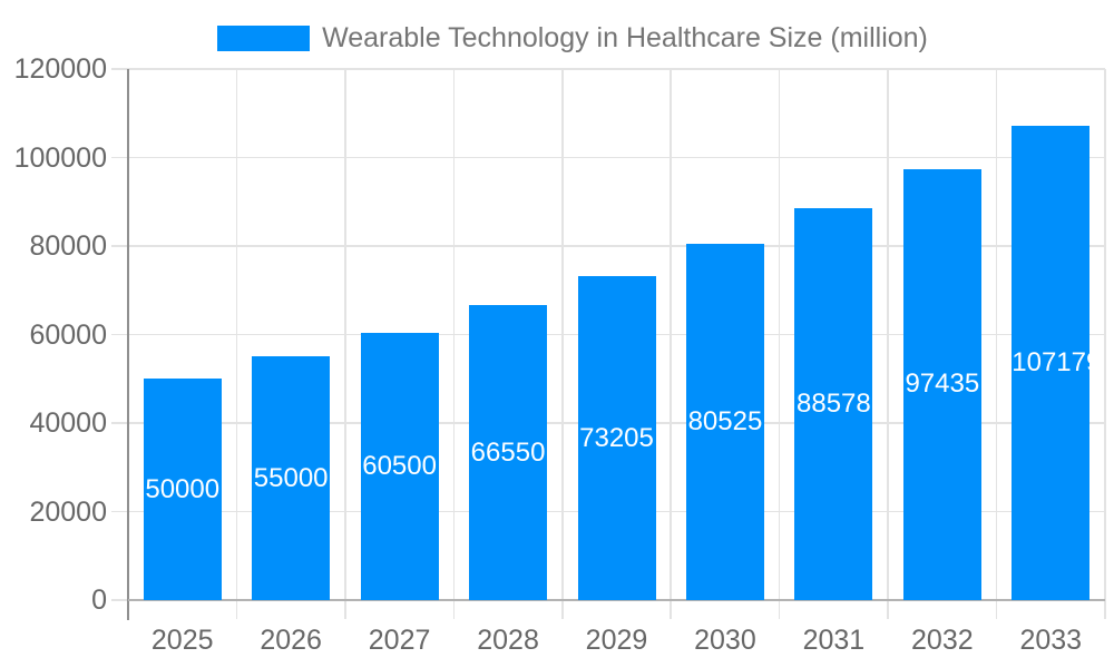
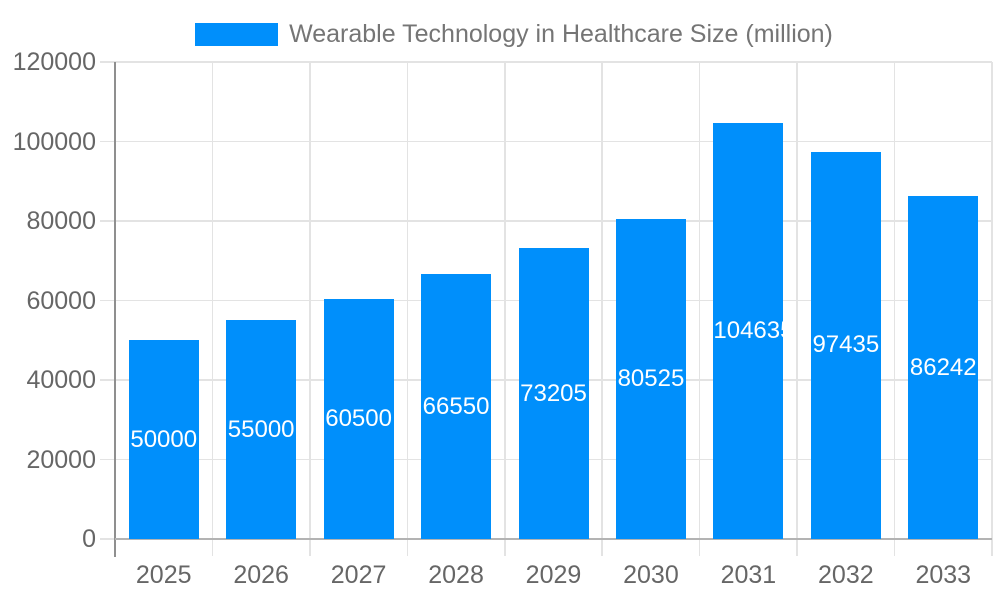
2031: 88578 -> 104635
2033: 107179 -> 86242
